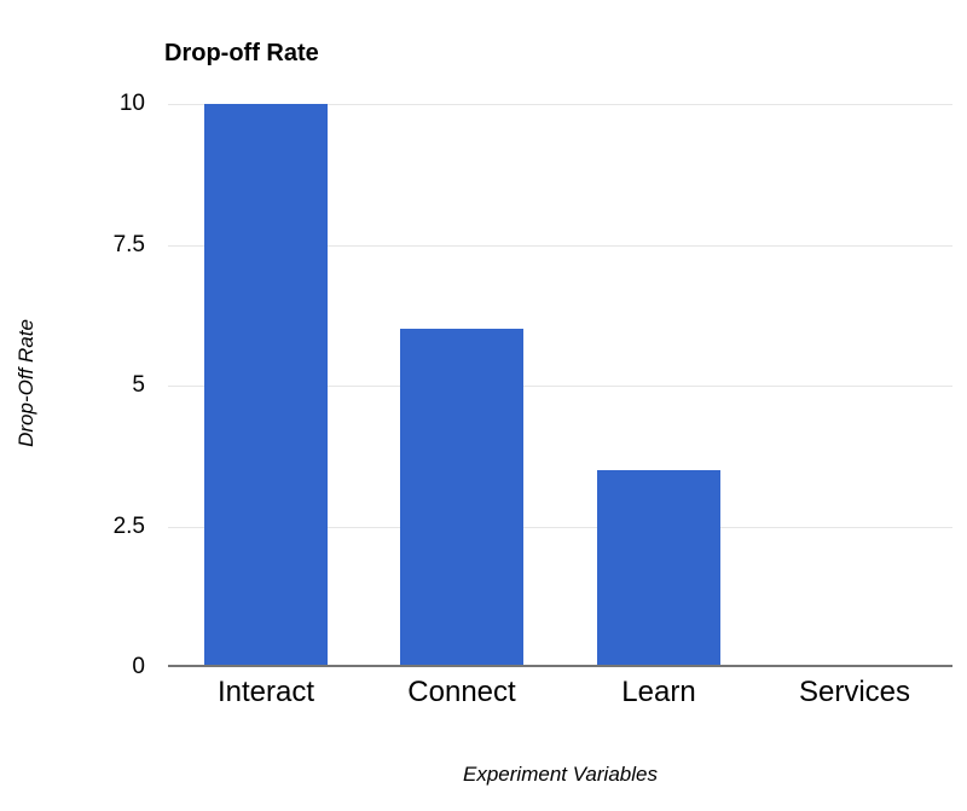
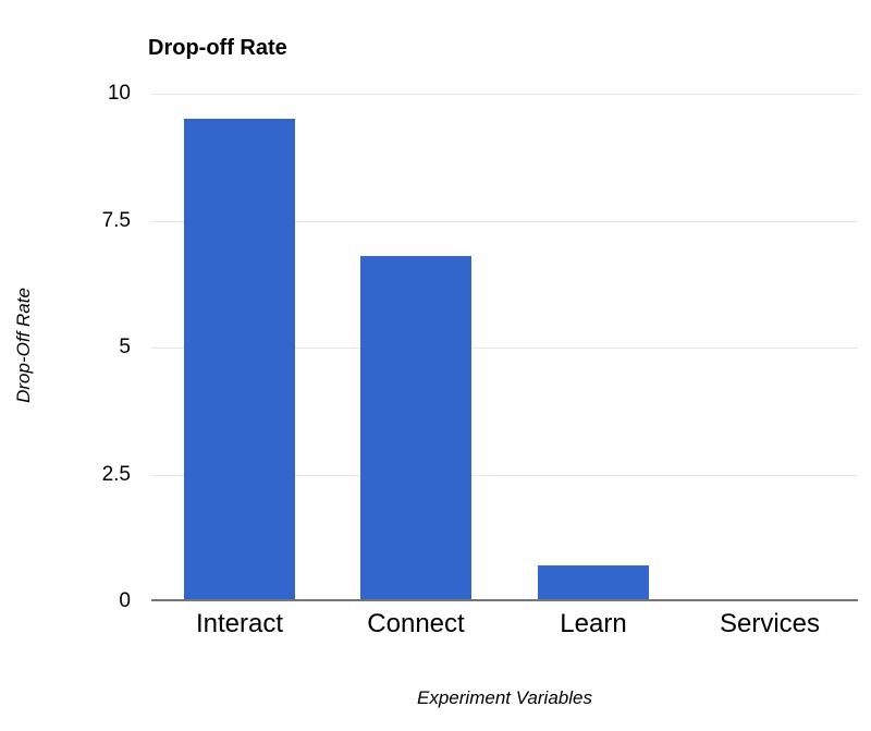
Interact: 10.0 -> 9.5
Connect: 6.0 -> 6.8
Learn: 3.5 -> 0.7
